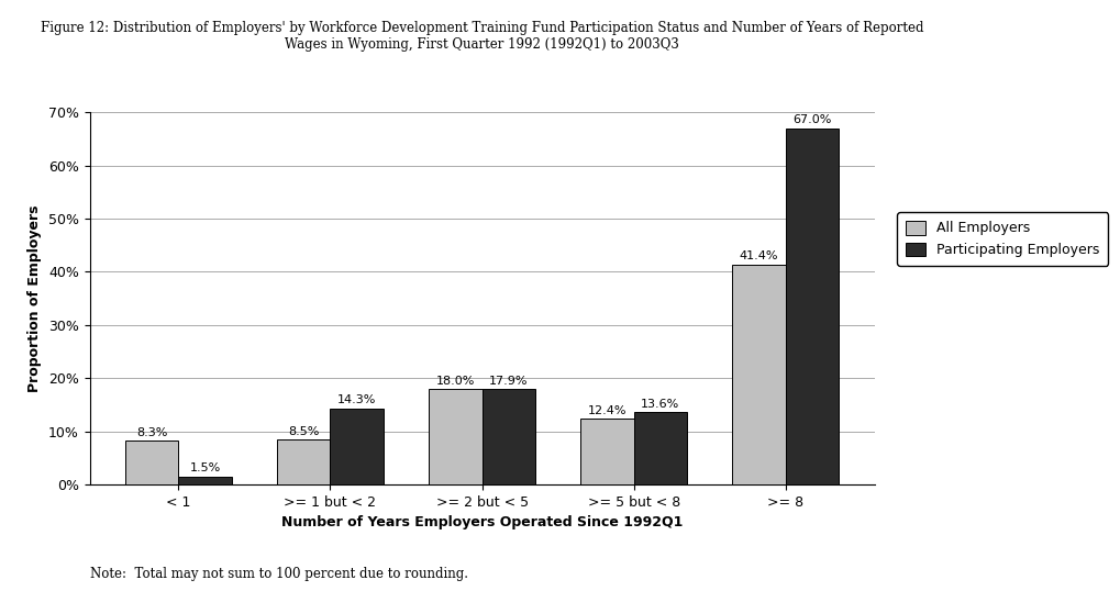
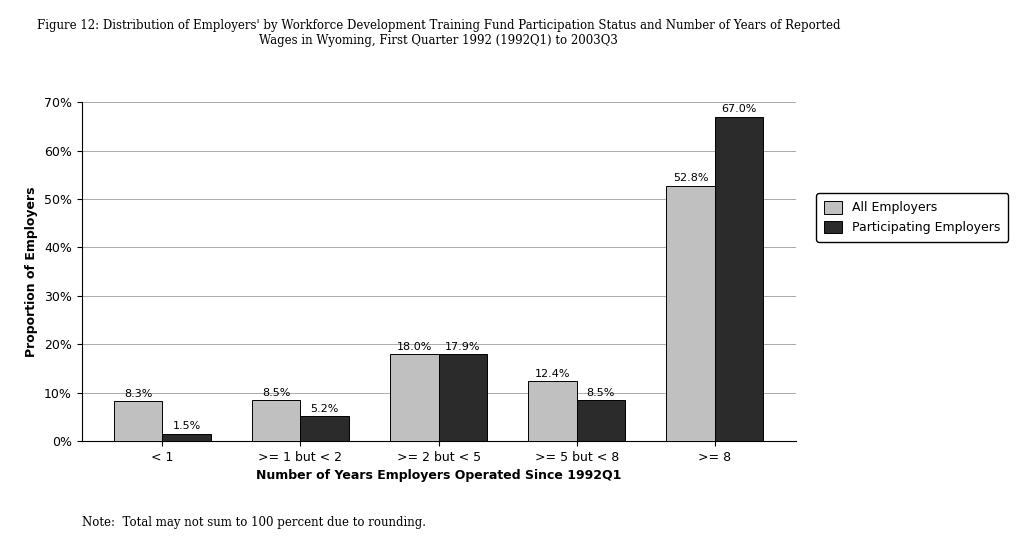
Participating Employers/>= 1 but < 2: 14.3% -> 5.2%
Participating Employers/>= 5 but < 8: 13.6% -> 8.5%
All Employers/>= 8: 41.4% -> 52.8%
